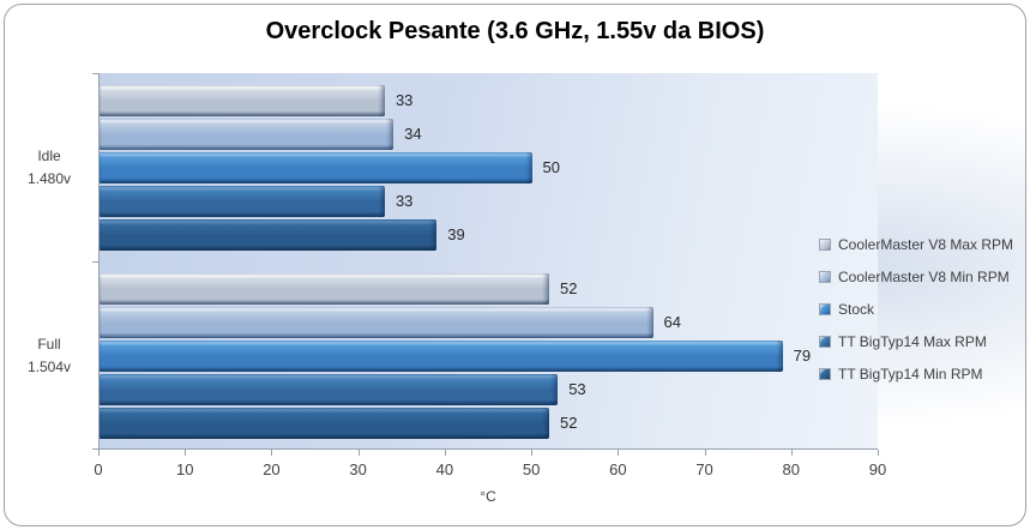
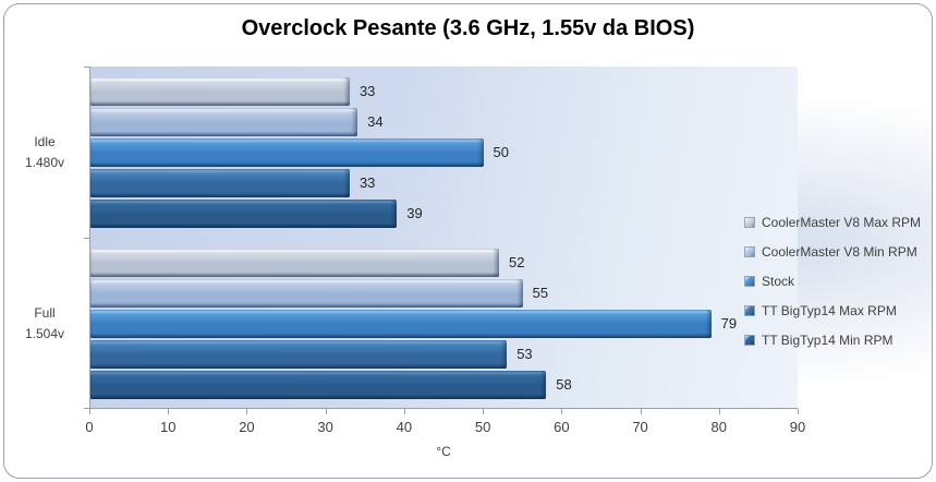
CoolerMaster V8 Min RPM/Full 1.504v: 64 -> 55
TT BigTyp14 Min RPM/Full 1.504v: 52 -> 58
